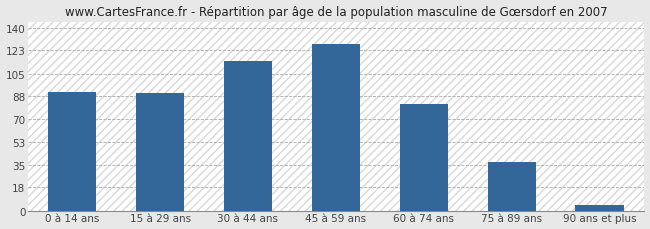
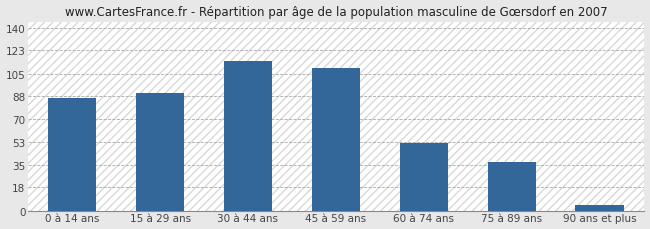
0 à 14 ans: 91 -> 86
45 à 59 ans: 128 -> 109
60 à 74 ans: 82 -> 52
